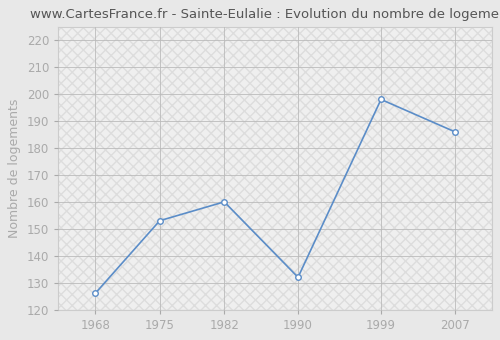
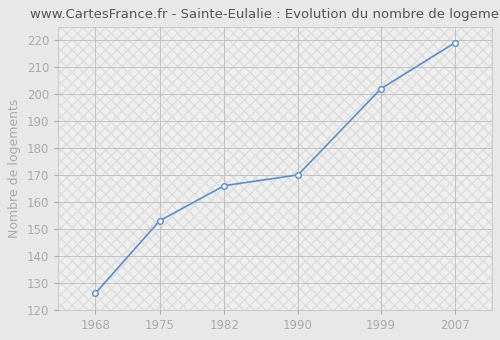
1982: 160 -> 166
1990: 132 -> 170
1999: 198 -> 202
2007: 186 -> 219
